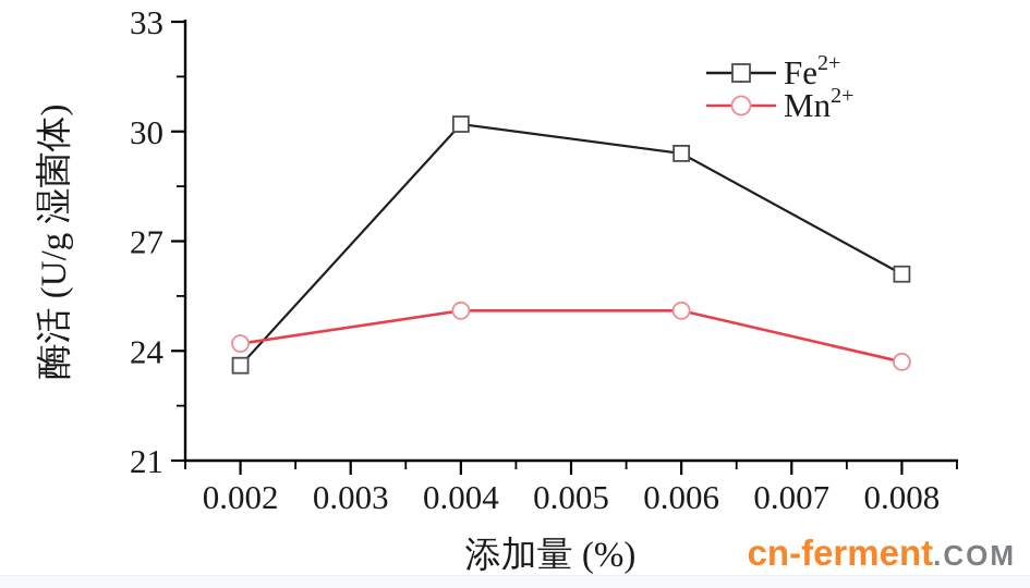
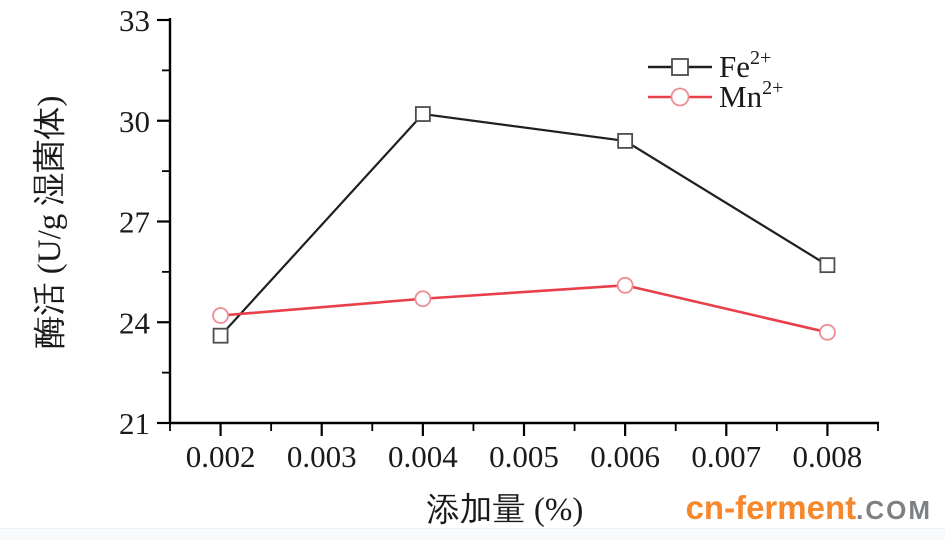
Mn2+/0.004: 25.1 -> 24.7
Fe2+/0.008: 26.1 -> 25.7
